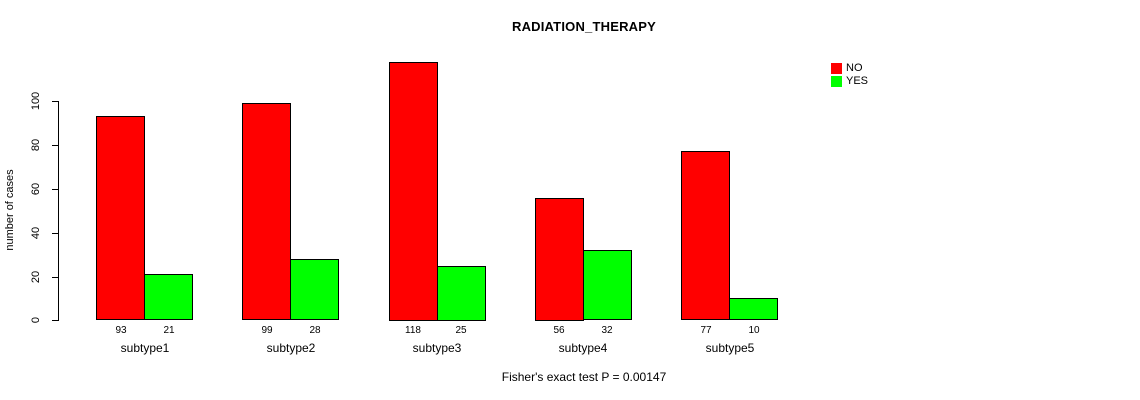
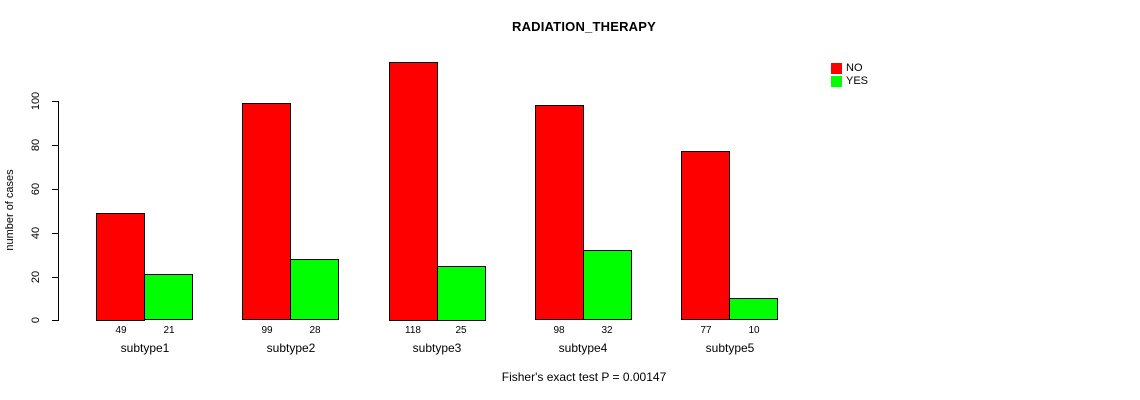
NO/subtype1: 93 -> 49
NO/subtype4: 56 -> 98
